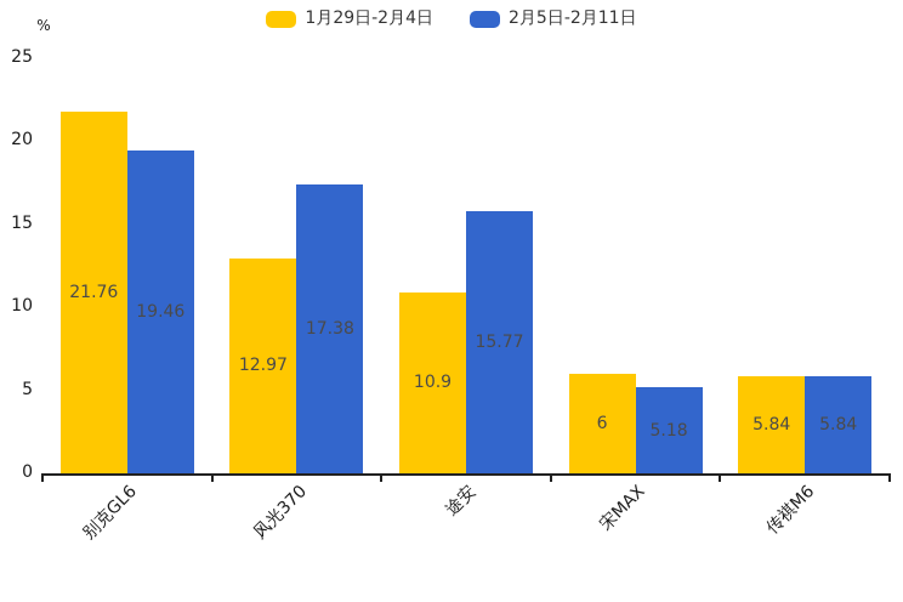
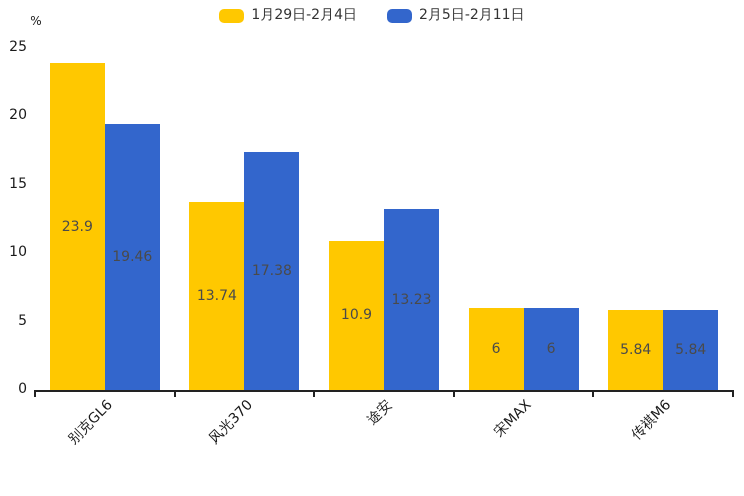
1月29日-2月4日/别克GL6: 21.76 -> 23.9
1月29日-2月4日/风光370: 12.97 -> 13.74
2月5日-2月11日/途安: 15.77 -> 13.23
2月5日-2月11日/宋MAX: 5.18 -> 6
